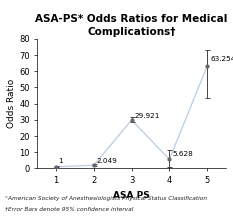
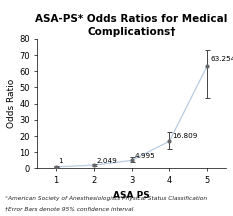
3: 29.921 -> 4.995
4: 5.628 -> 16.809
